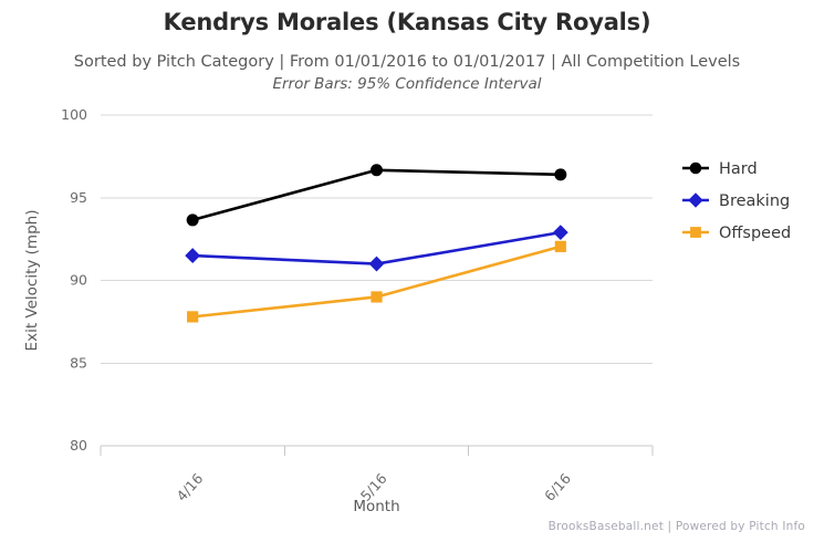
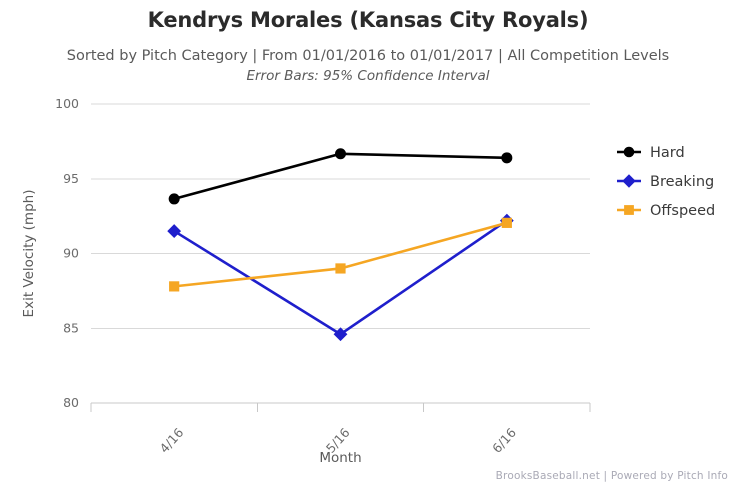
Breaking/5/16: 91.0 -> 84.6
Breaking/6/16: 92.9 -> 92.2
